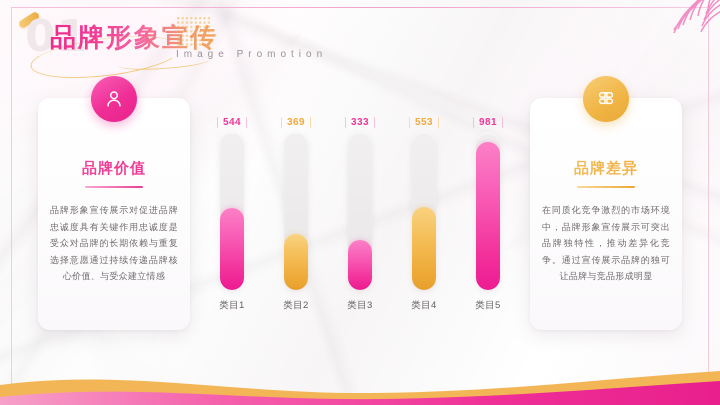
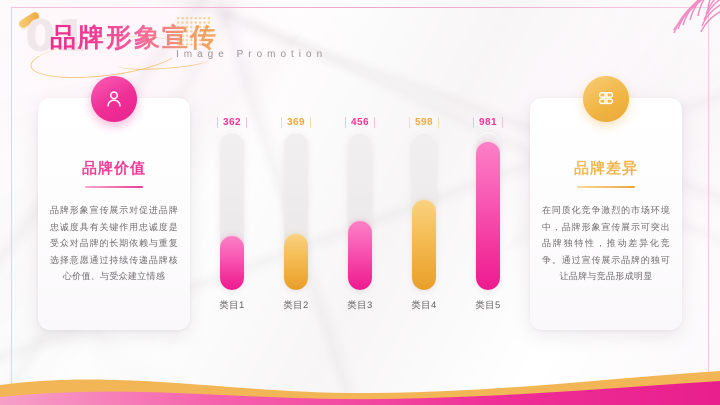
类目1: 544 -> 362
类目3: 333 -> 456
类目4: 553 -> 598
